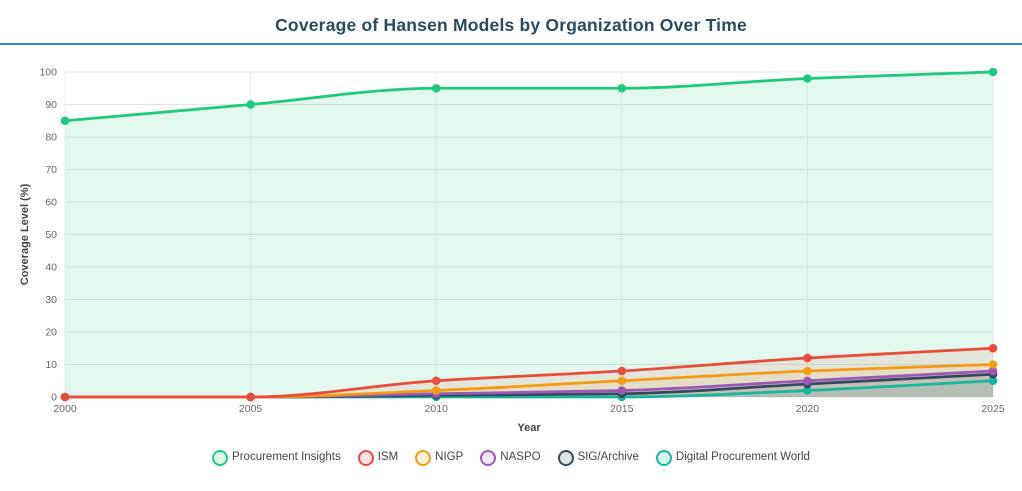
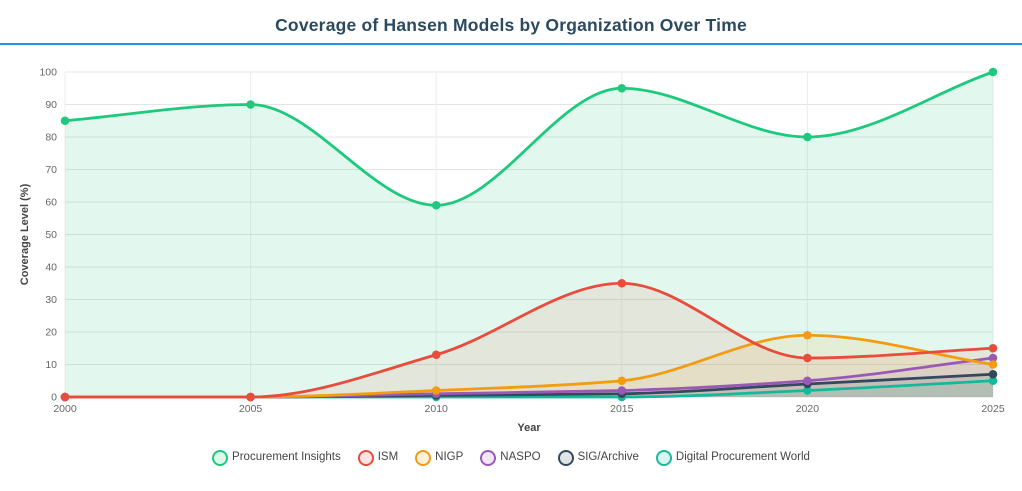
Procurement Insights/2010: 95 -> 59
ISM/2010: 5 -> 13
ISM/2015: 8 -> 35
Procurement Insights/2020: 98 -> 80
NIGP/2020: 8 -> 19
NASPO/2025: 8 -> 12
